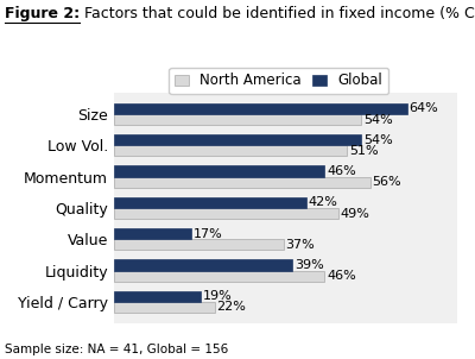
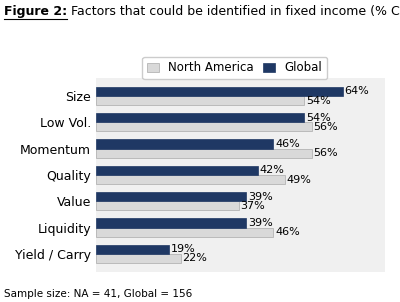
North America/Low Vol.: 51% -> 56%
Global/Value: 17% -> 39%
